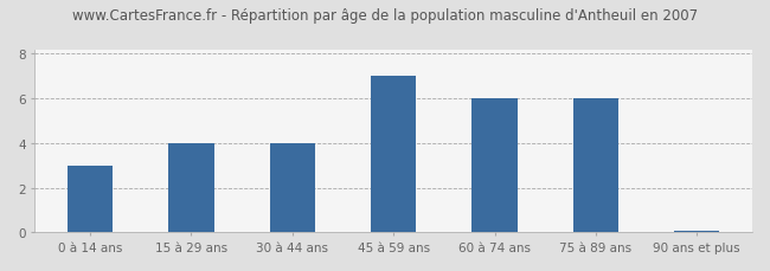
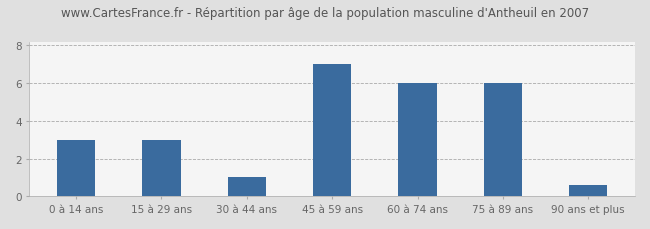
15 à 29 ans: 4.0 -> 3.0
30 à 44 ans: 4.0 -> 1.0
90 ans et plus: 0.1 -> 0.6
